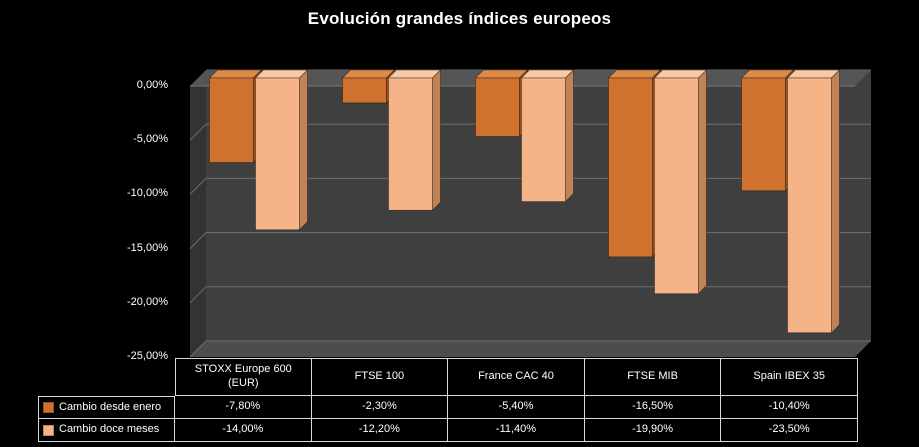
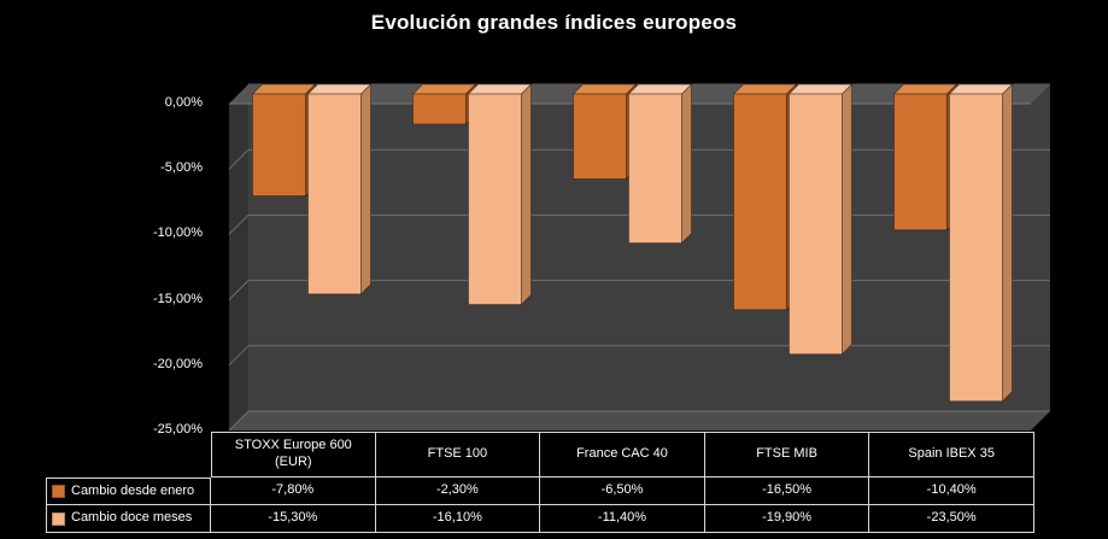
Cambio doce meses/STOXX Europe 600 (EUR): -14,00% -> -15,30%
Cambio doce meses/FTSE 100: -12,20% -> -16,10%
Cambio desde enero/France CAC 40: -5,40% -> -6,50%
